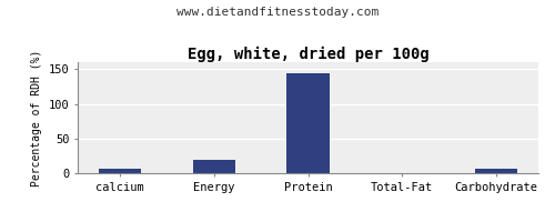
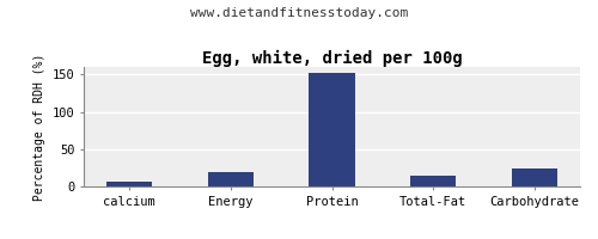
Protein: 144 -> 152
Total-Fat: 0 -> 14
Carbohydrate: 7 -> 24
